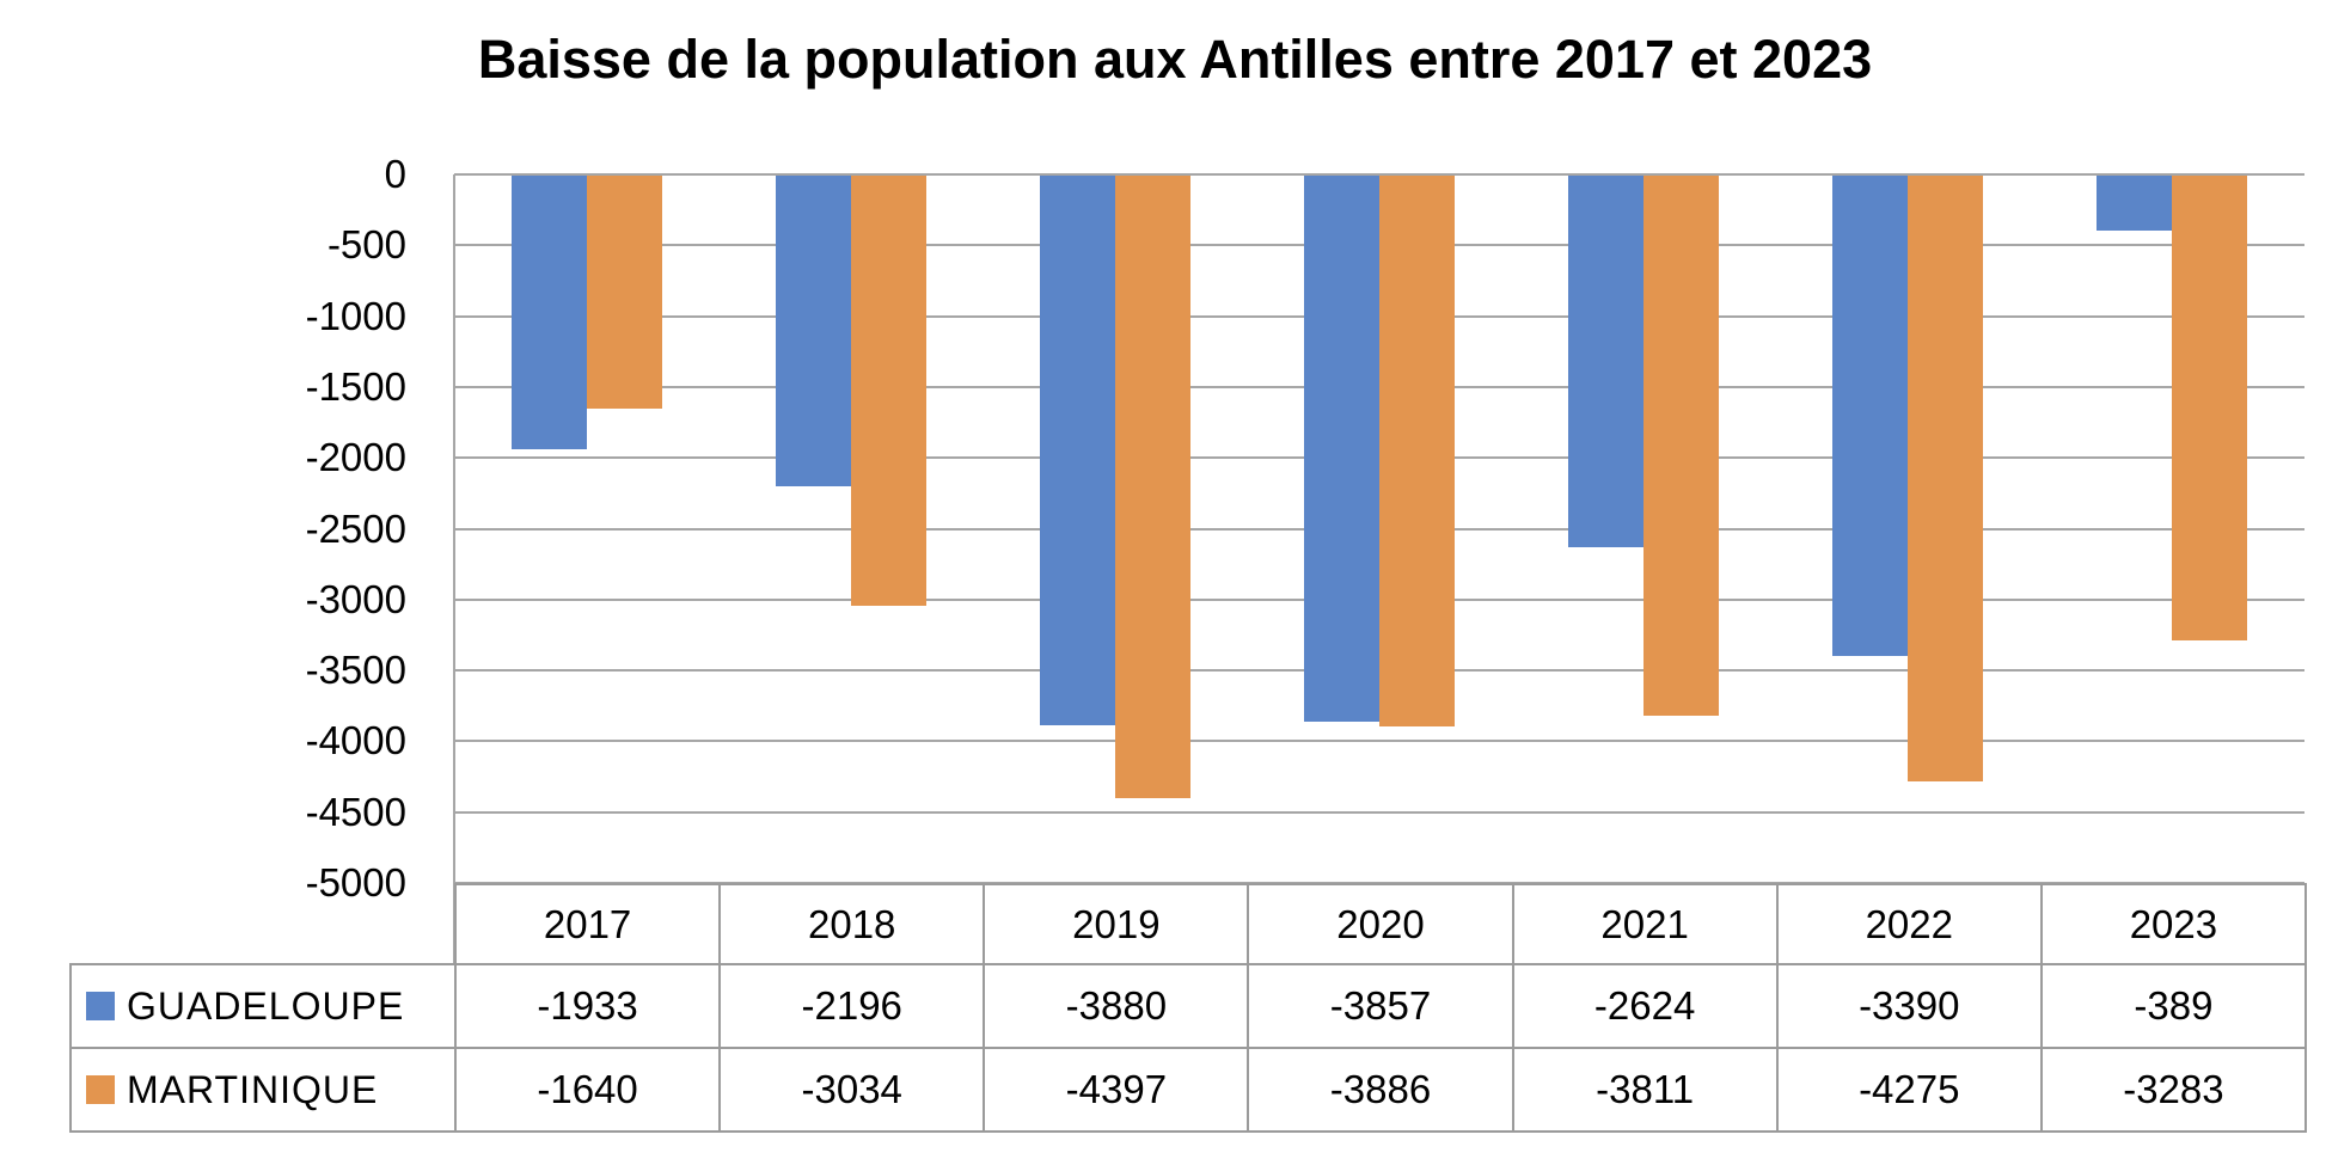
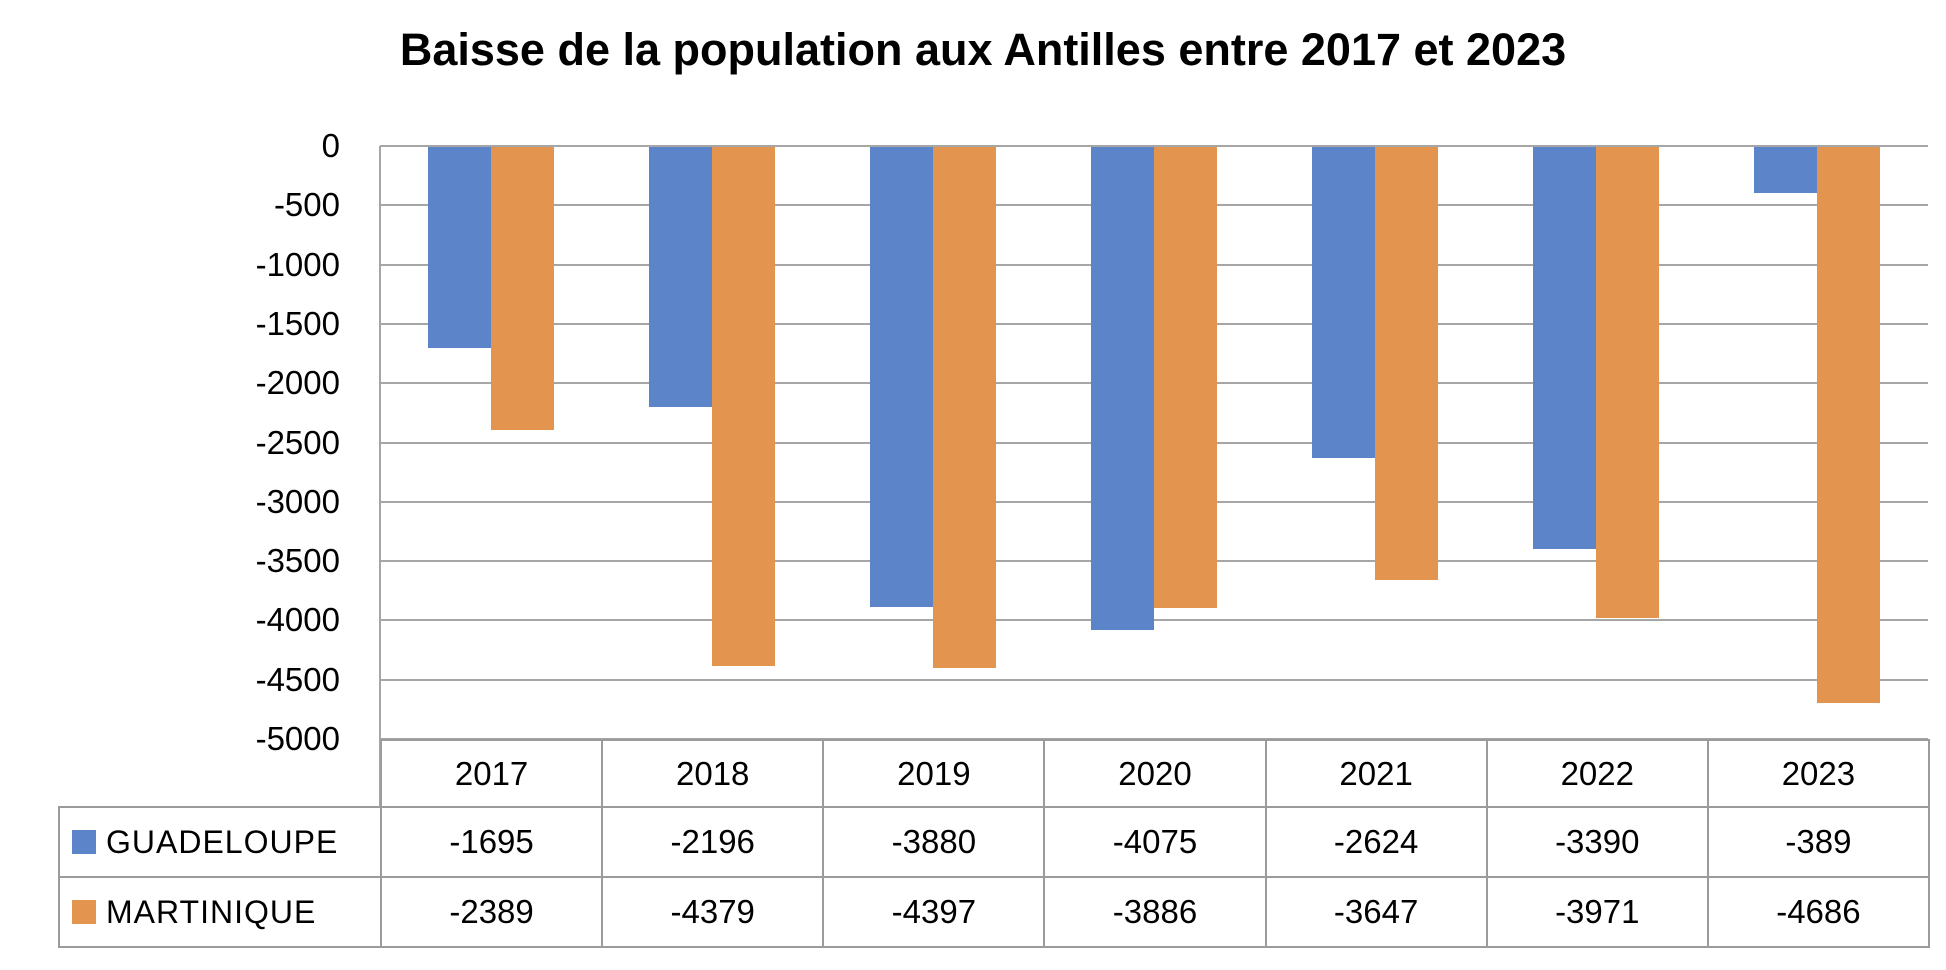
GUADELOUPE/2017: -1933 -> -1695
MARTINIQUE/2017: -1640 -> -2389
MARTINIQUE/2018: -3034 -> -4379
GUADELOUPE/2020: -3857 -> -4075
MARTINIQUE/2021: -3811 -> -3647
MARTINIQUE/2022: -4275 -> -3971
MARTINIQUE/2023: -3283 -> -4686
